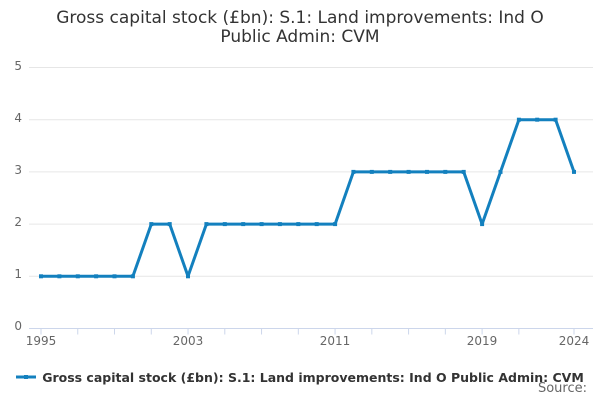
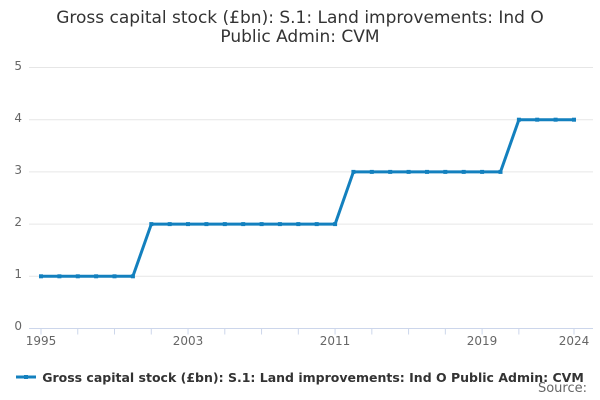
2003: 1 -> 2
2019: 2 -> 3
2024: 3 -> 4
